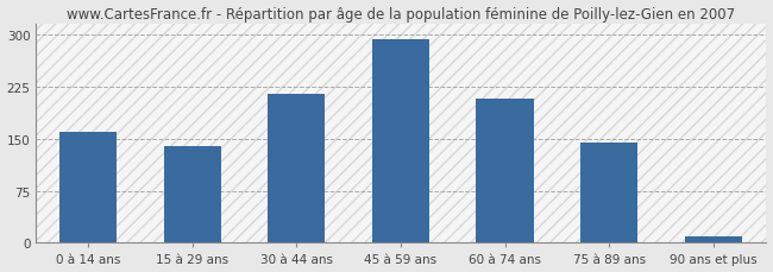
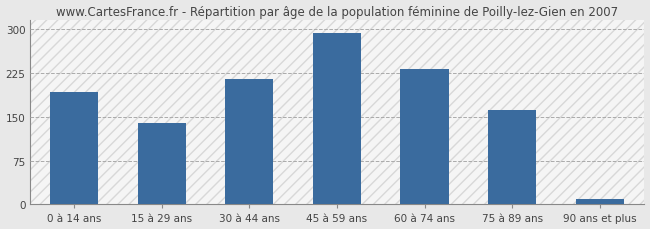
0 à 14 ans: 160 -> 192
60 à 74 ans: 208 -> 232
75 à 89 ans: 145 -> 162
